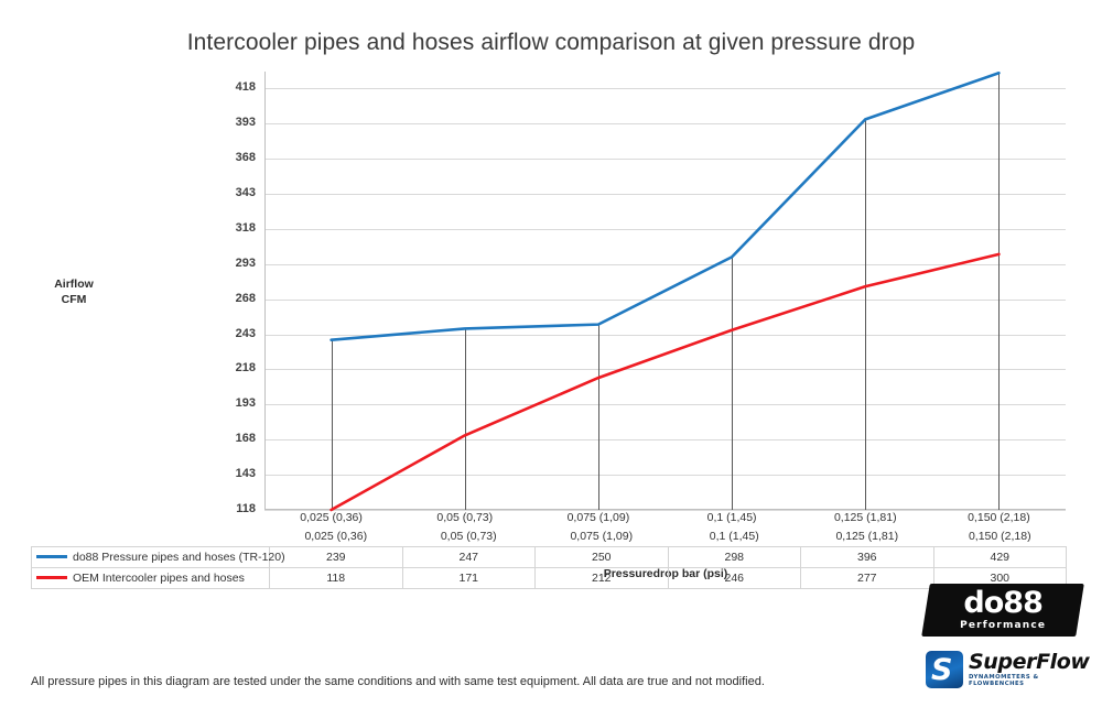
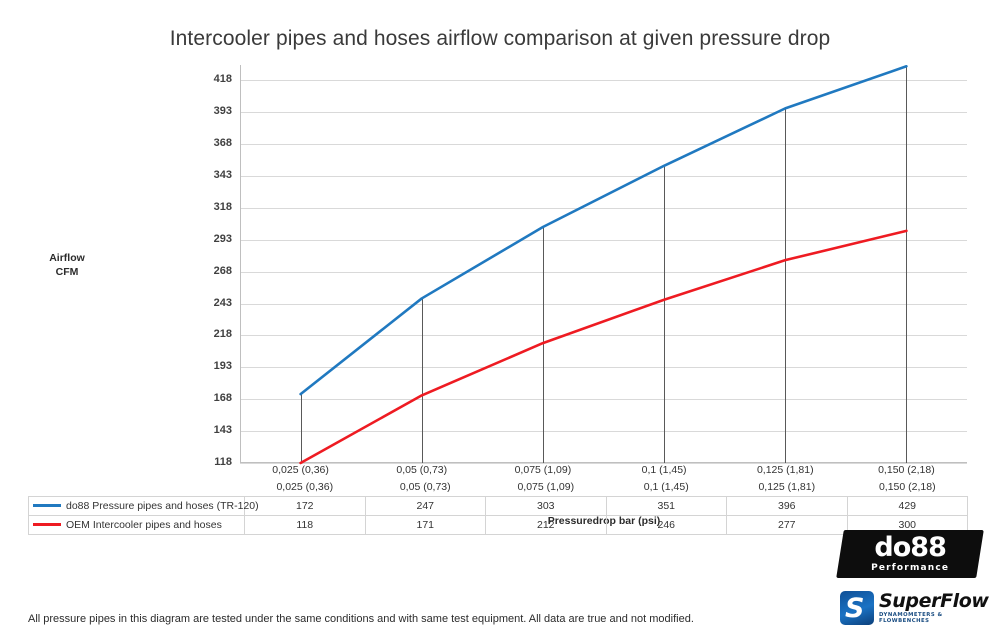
do88 Pressure pipes and hoses (TR-120)/0,025 (0,36): 239 -> 172
do88 Pressure pipes and hoses (TR-120)/0,075 (1,09): 250 -> 303
do88 Pressure pipes and hoses (TR-120)/0,1 (1,45): 298 -> 351
